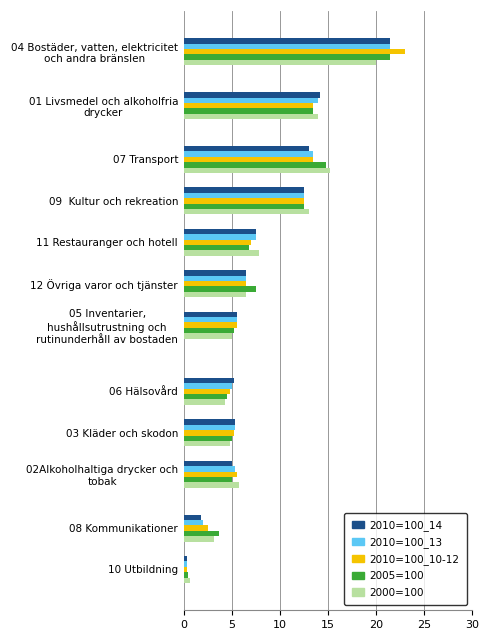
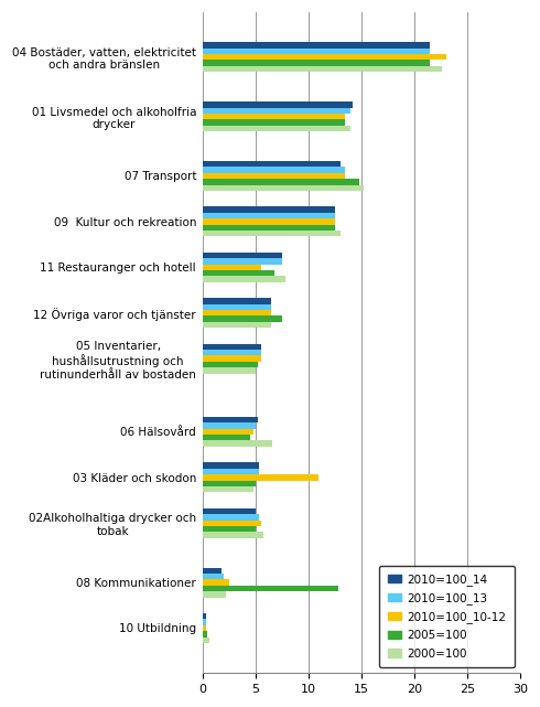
2000=100/04 Bostäder, vatten, elektricitet och andra bränslen: 20.0 -> 22.6
2010=100_10-12/11 Restauranger och hotell: 7.0 -> 5.6
2000=100/06 Hälsovård: 4.3 -> 6.6
2010=100_10-12/03 Kläder och skodon: 5.2 -> 11.0
2005=100/08 Kommunikationer: 3.7 -> 12.8
2000=100/08 Kommunikationer: 3.2 -> 2.2
